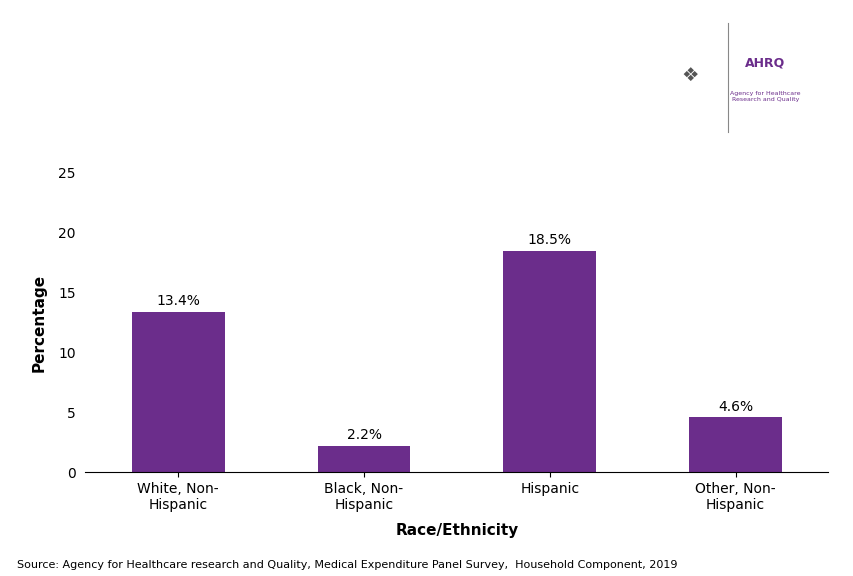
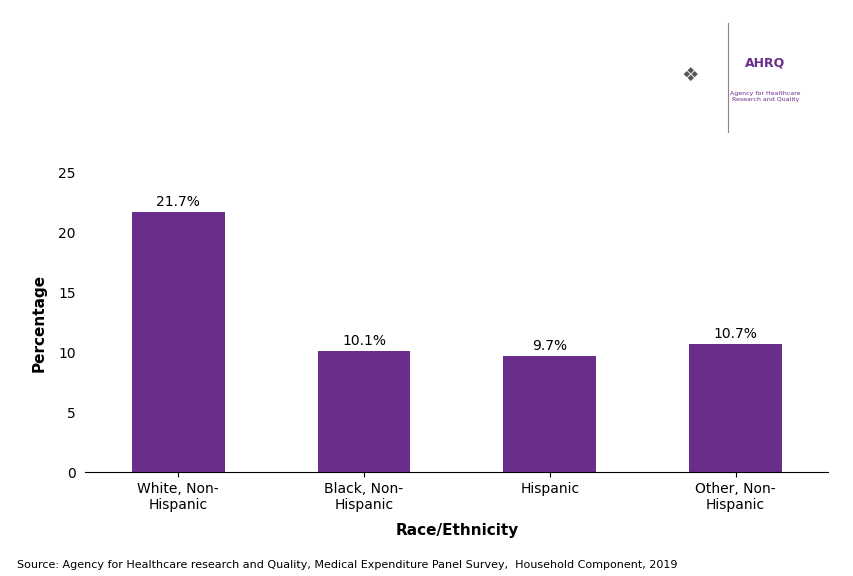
White, Non- Hispanic: 13.4% -> 21.7%
Black, Non- Hispanic: 2.2% -> 10.1%
Hispanic: 18.5% -> 9.7%
Other, Non- Hispanic: 4.6% -> 10.7%
